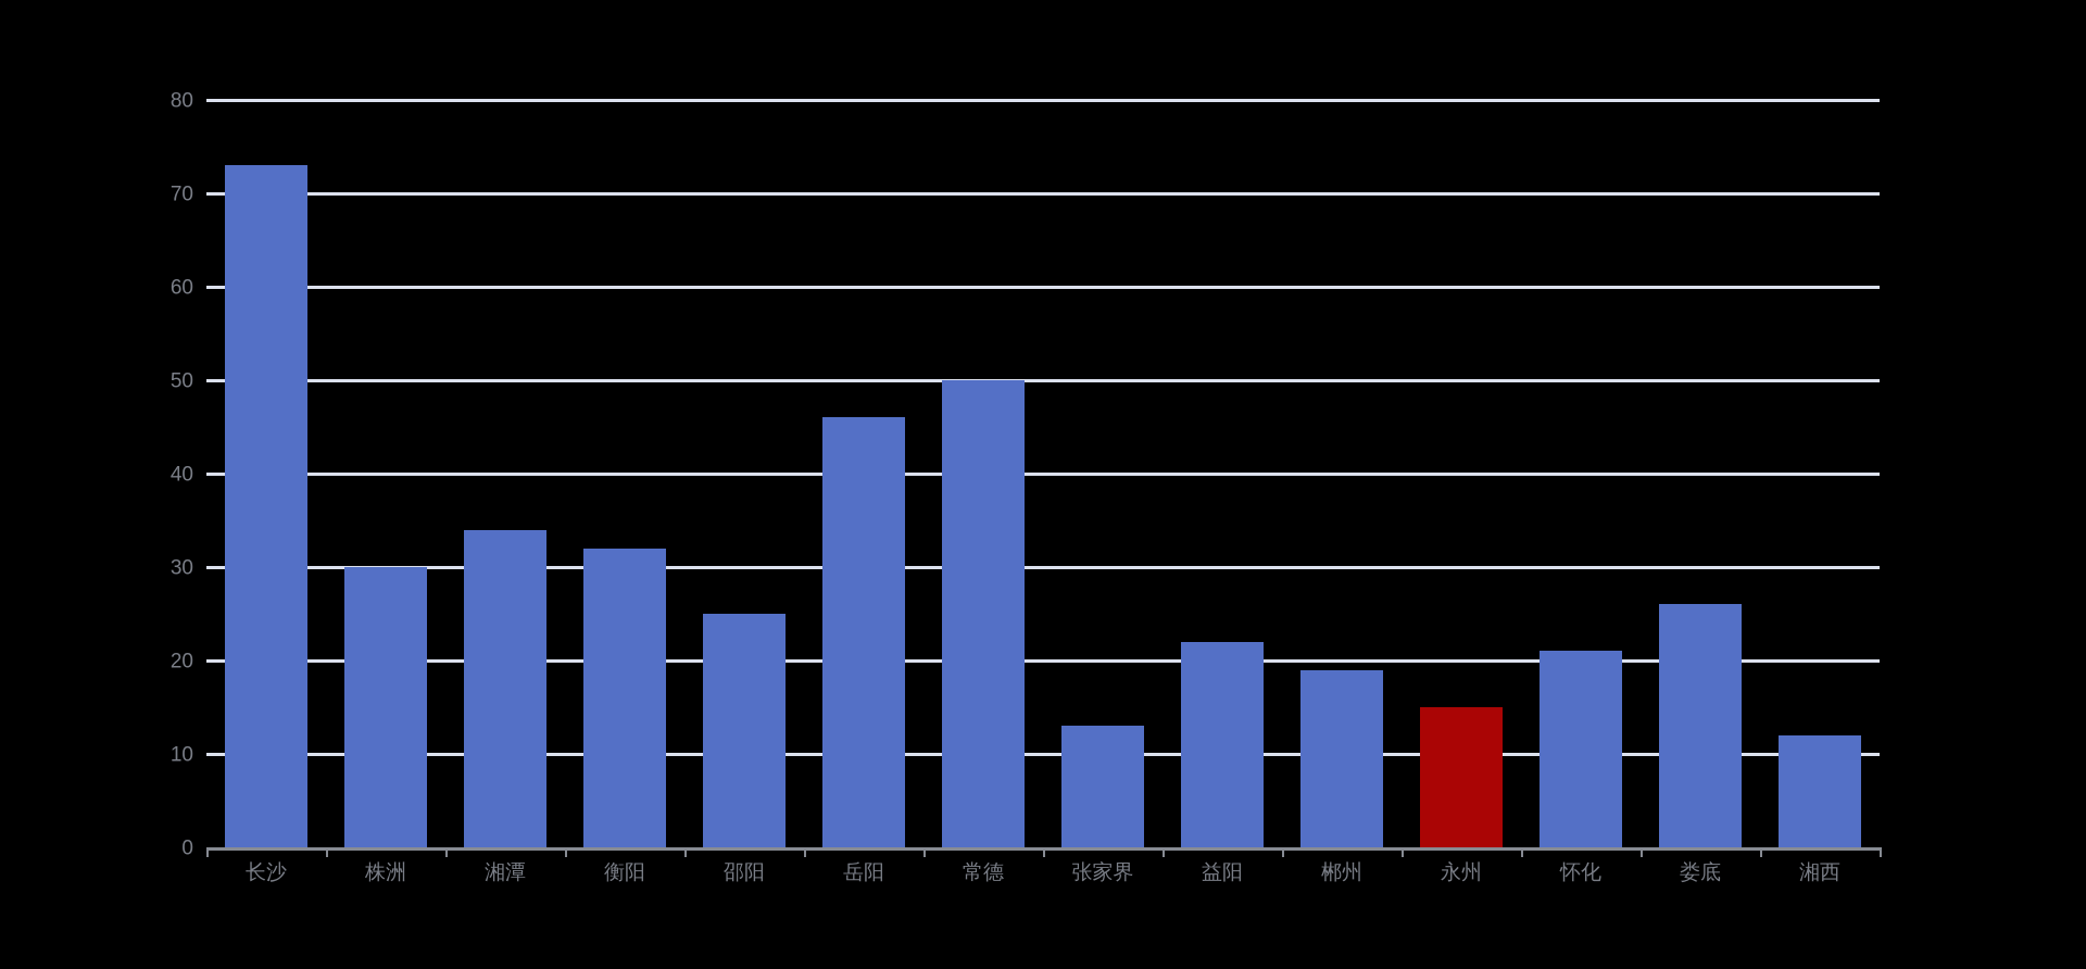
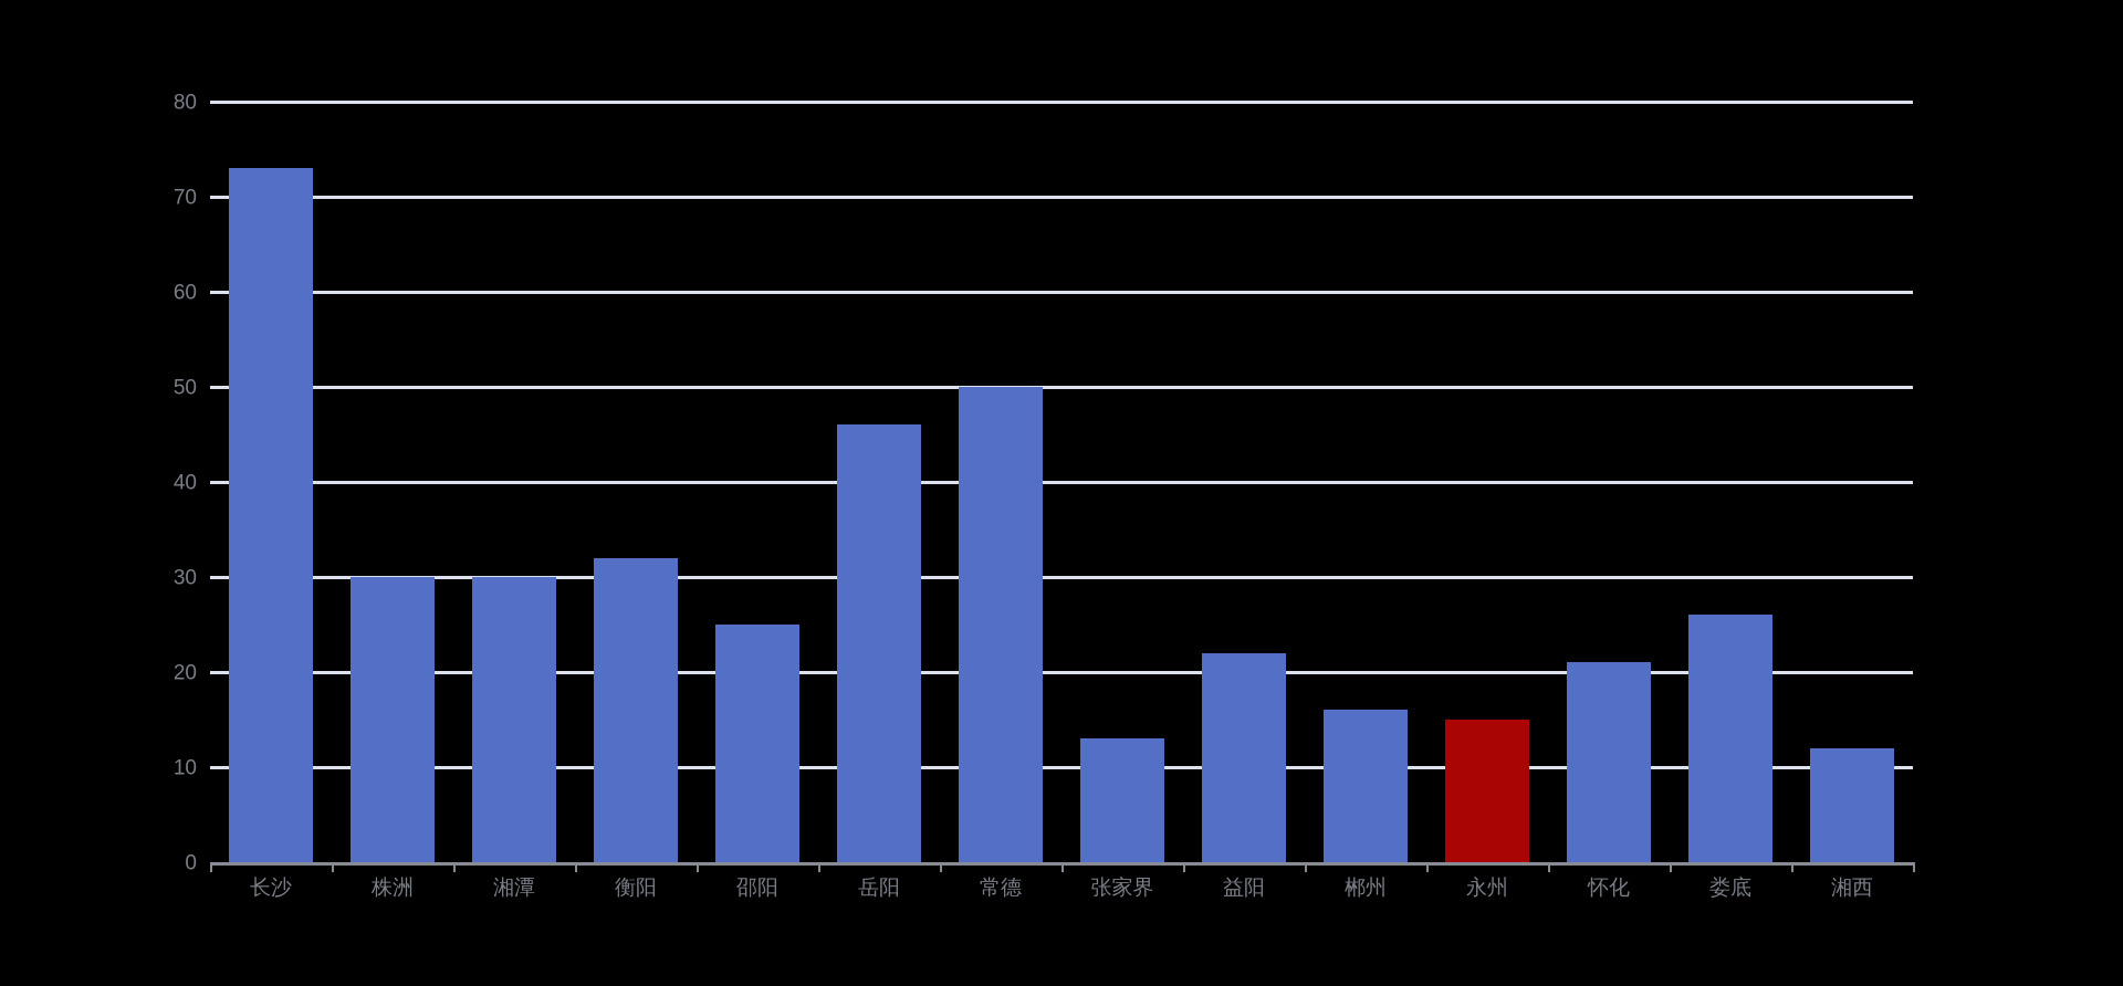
湘潭: 34 -> 30
郴州: 19 -> 16
